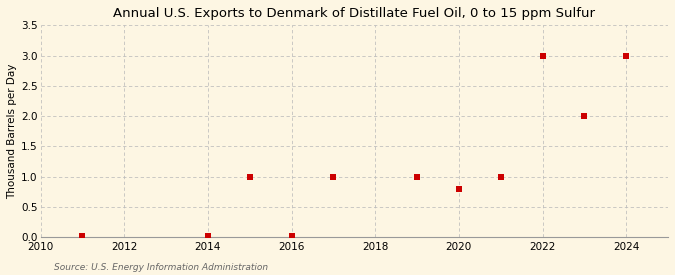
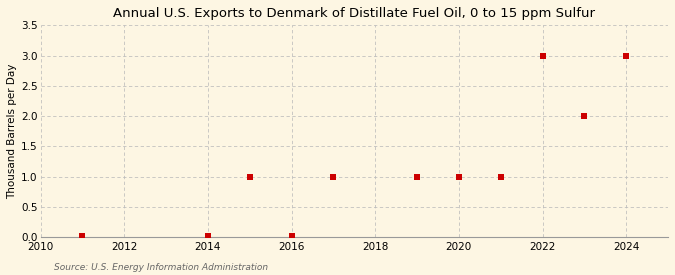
2020: 0.80 -> 1.00
